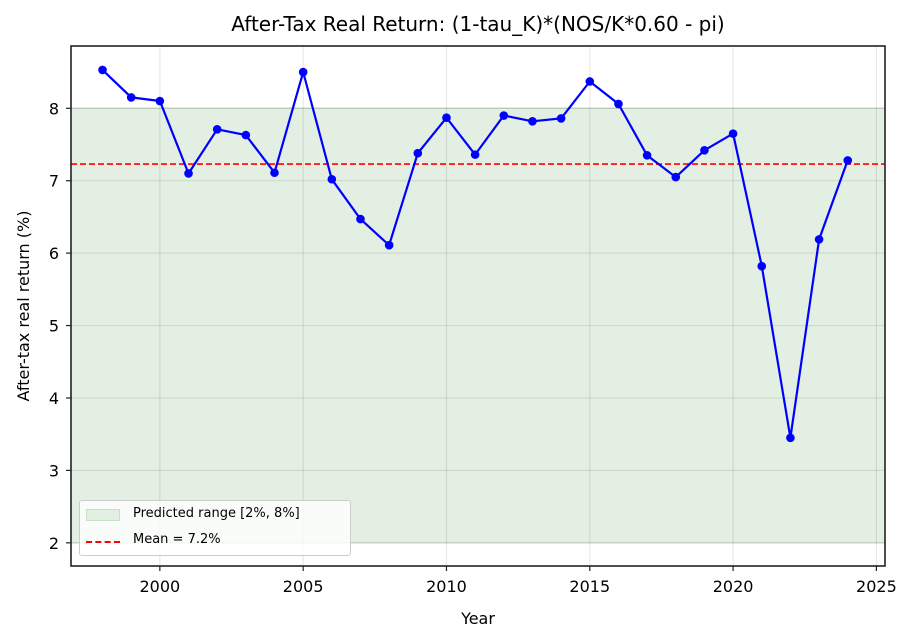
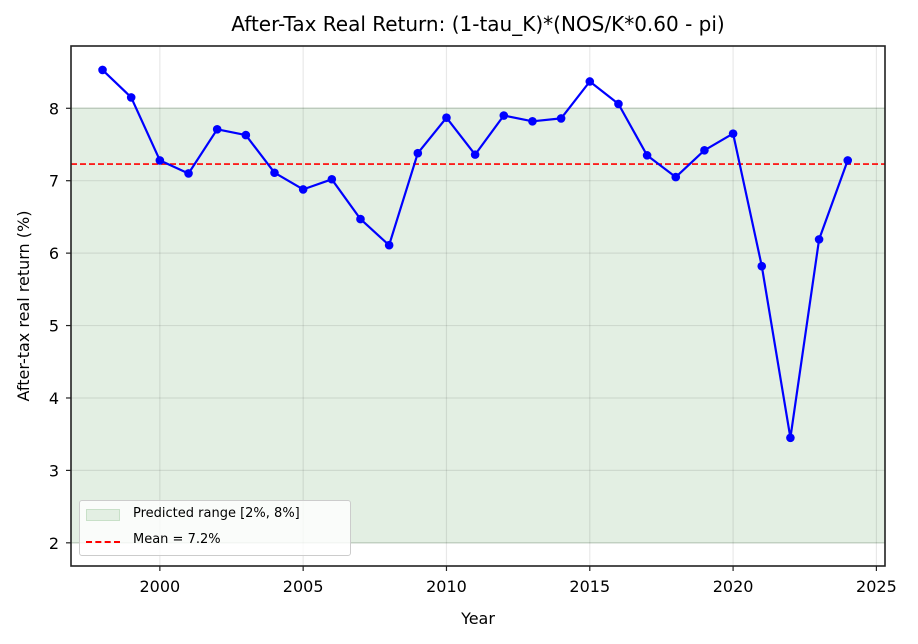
2000: 8.1 -> 7.3
2005: 8.5 -> 6.9
